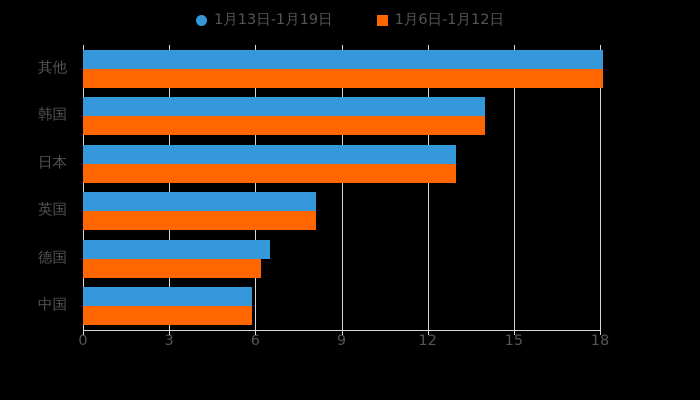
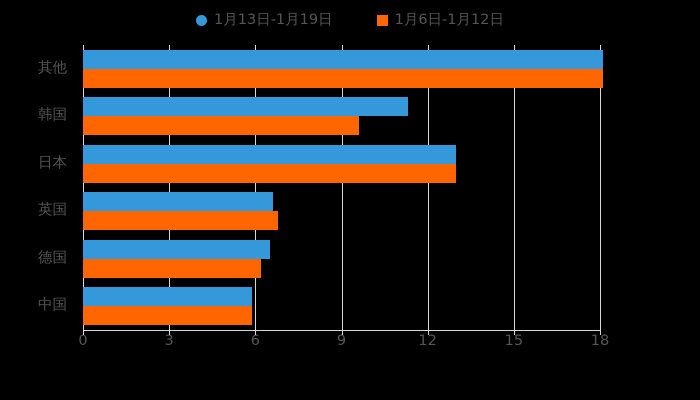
1月13日-1月19日/英国: 8.1 -> 6.6
1月6日-1月12日/英国: 8.1 -> 6.8
1月13日-1月19日/韩国: 14.0 -> 11.3
1月6日-1月12日/韩国: 14.0 -> 9.6
